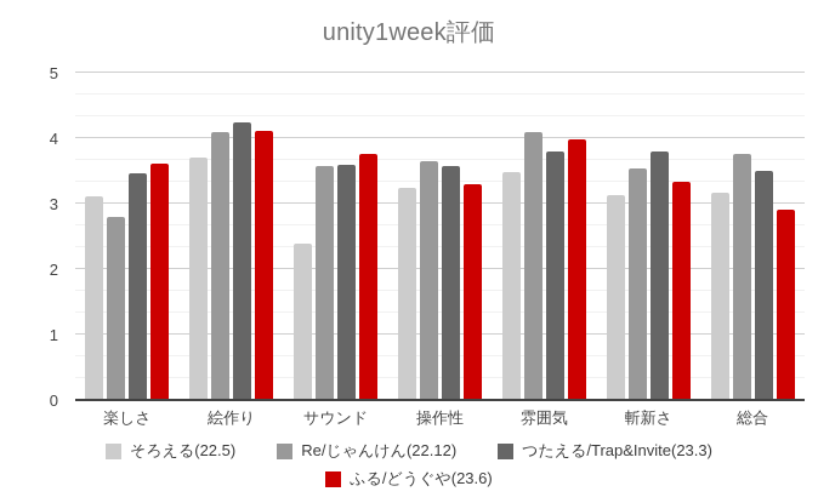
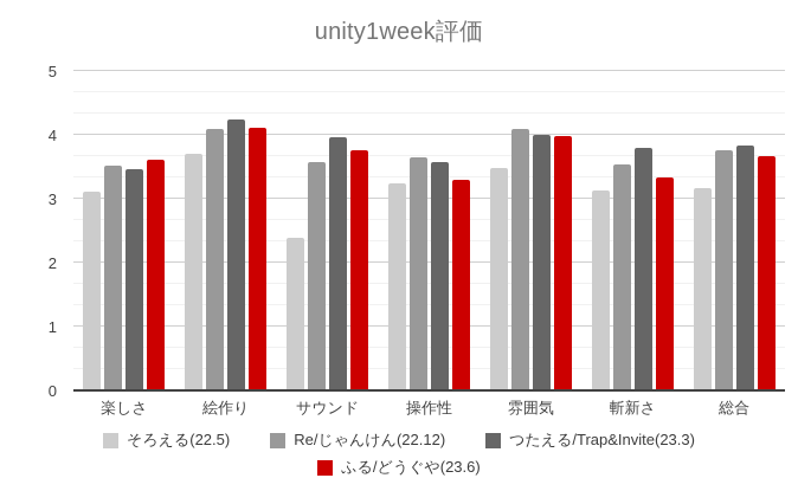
Re/じゃんけん(22.12)/楽しさ: 2.8 -> 3.5
つたえる/Trap&Invite(23.3)/サウンド: 3.6 -> 4.0
つたえる/Trap&Invite(23.3)/雰囲気: 3.8 -> 4.0
つたえる/Trap&Invite(23.3)/総合: 3.5 -> 3.8
ふる/どうぐや(23.6)/総合: 2.9 -> 3.7
